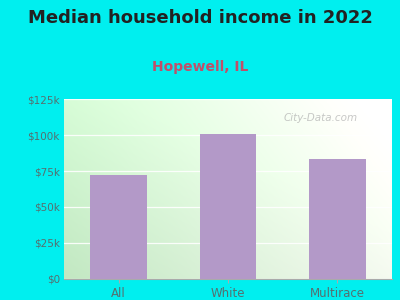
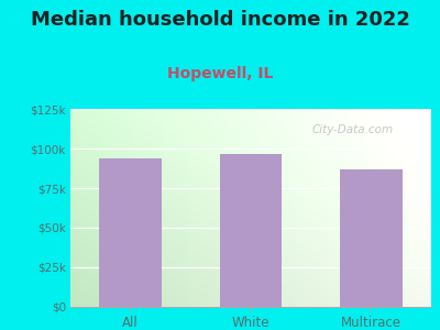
All: $72k -> $94k
White: $101k -> $96k
Multirace: $83k -> $87k
